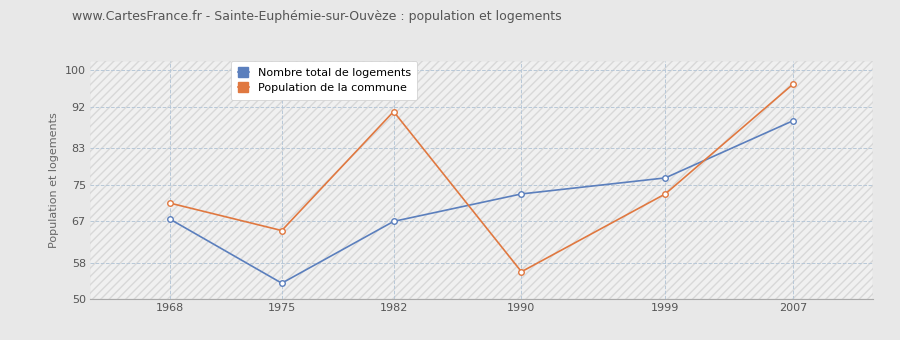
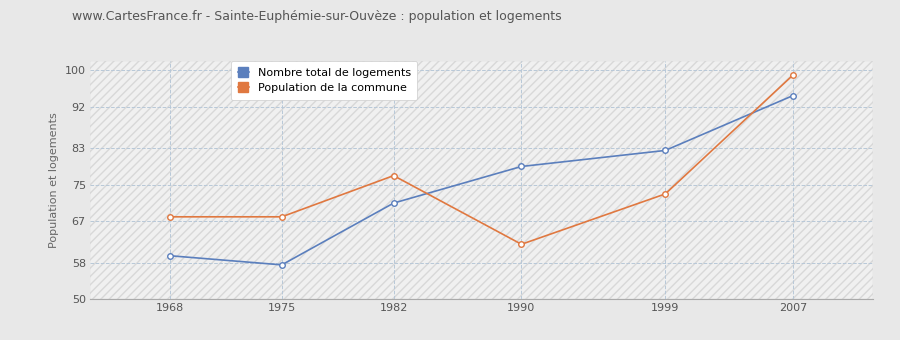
Nombre total de logements/1968: 67.5 -> 59.5
Population de la commune/1968: 71 -> 68
Nombre total de logements/1975: 53.5 -> 57.5
Population de la commune/1975: 65 -> 68
Nombre total de logements/1982: 67.0 -> 71.0
Population de la commune/1982: 91 -> 77
Nombre total de logements/1990: 73.0 -> 79.0
Population de la commune/1990: 56 -> 62
Nombre total de logements/1999: 76.5 -> 82.5
Nombre total de logements/2007: 89.0 -> 94.5
Population de la commune/2007: 97 -> 99
